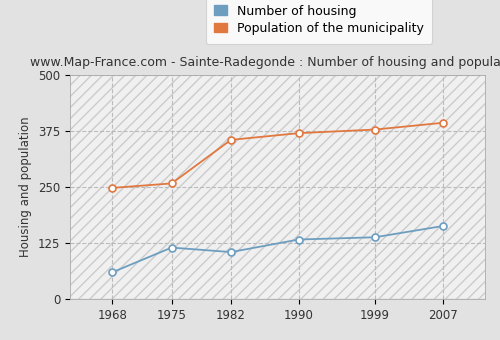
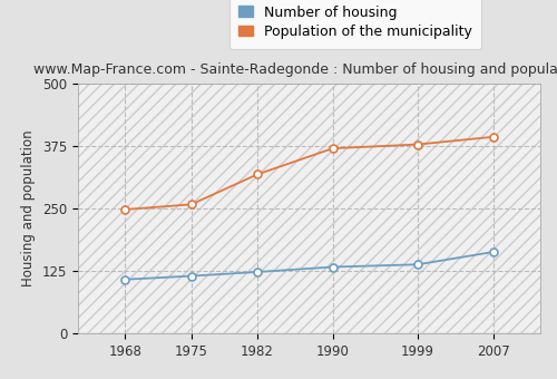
Number of housing/1968: 60 -> 108
Number of housing/1982: 105 -> 123
Population of the municipality/1982: 355 -> 318
